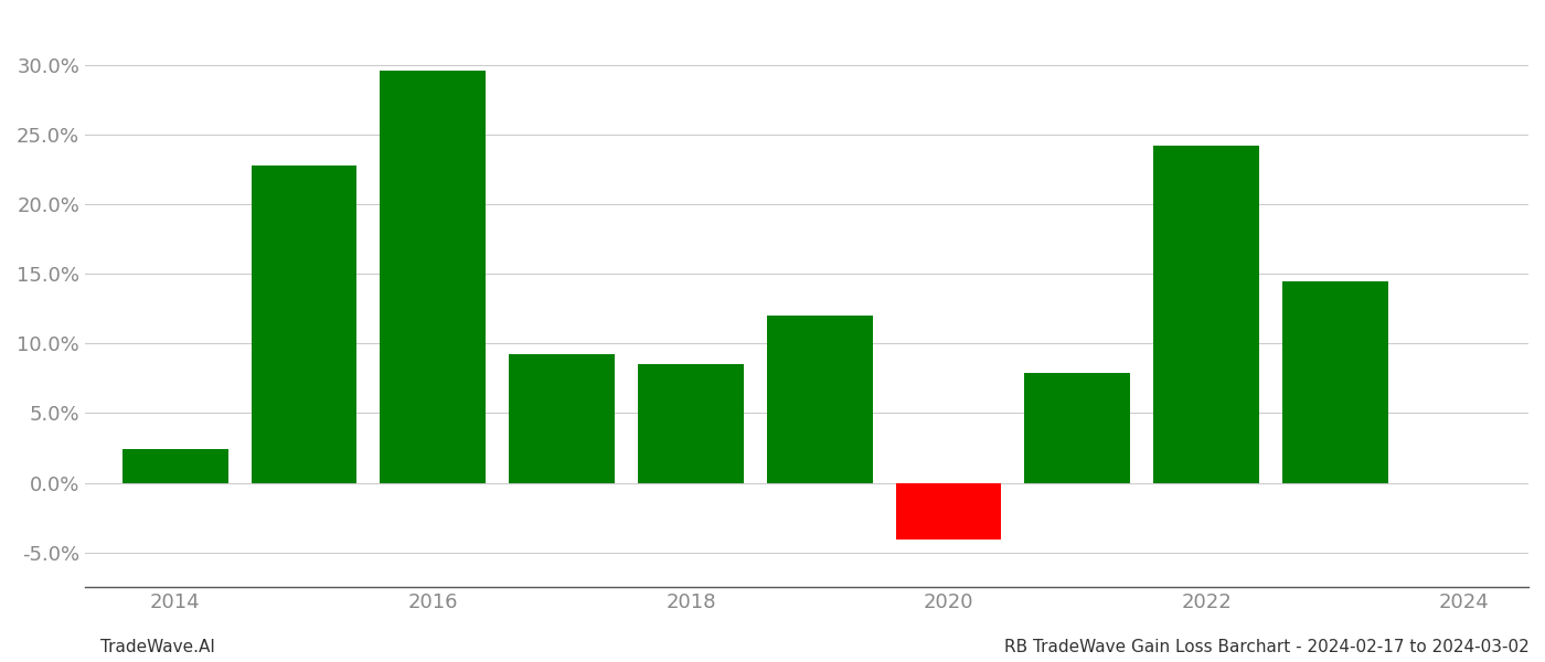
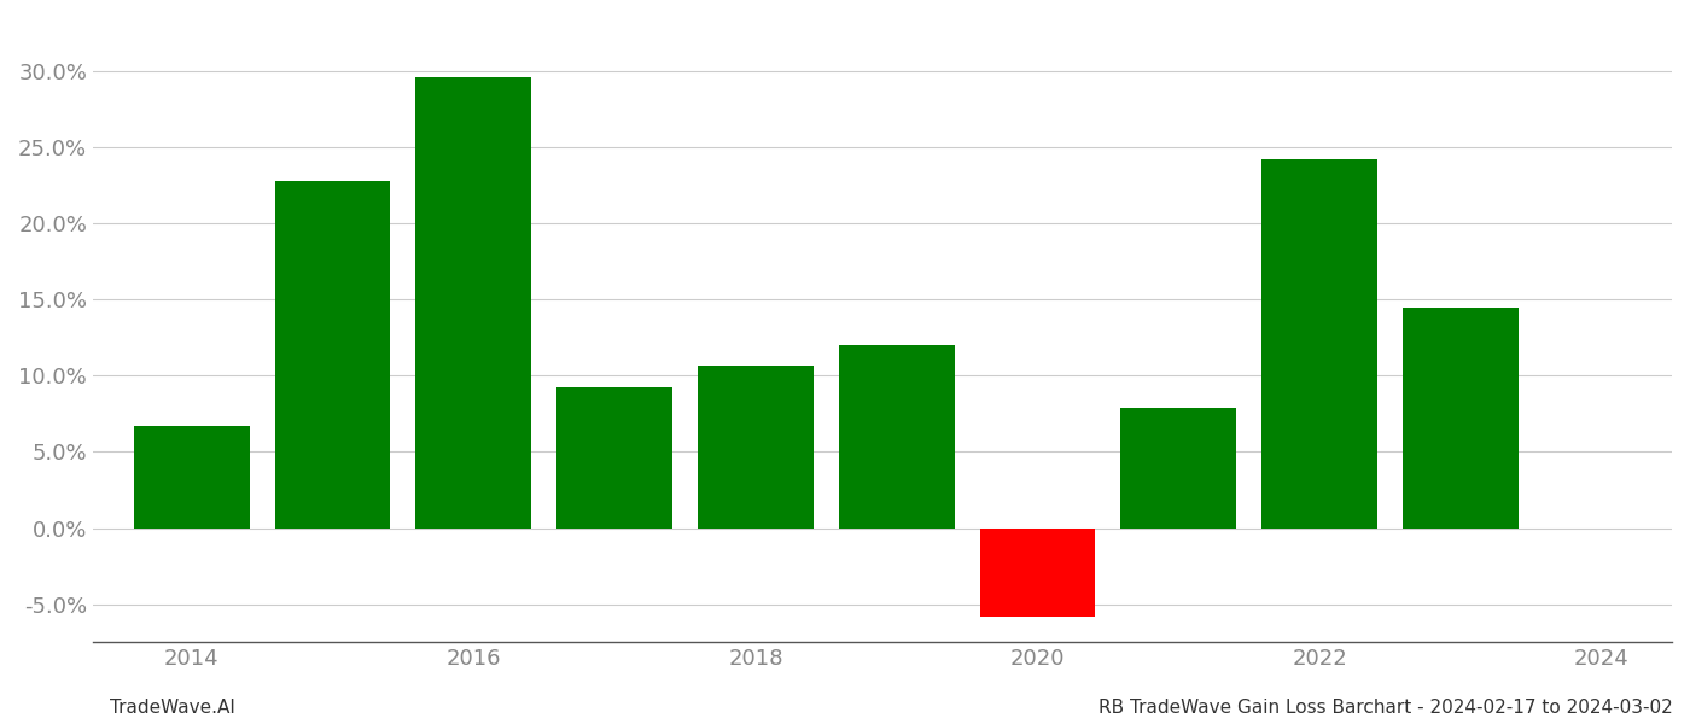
2014: 2.4% -> 6.7%
2018: 8.5% -> 10.7%
2020: -4.1% -> -5.8%
